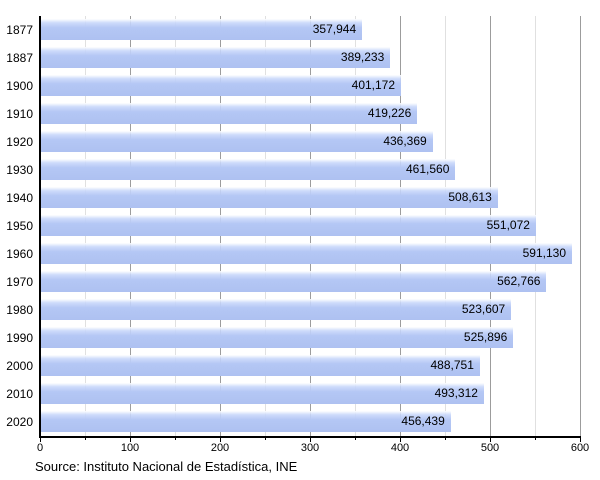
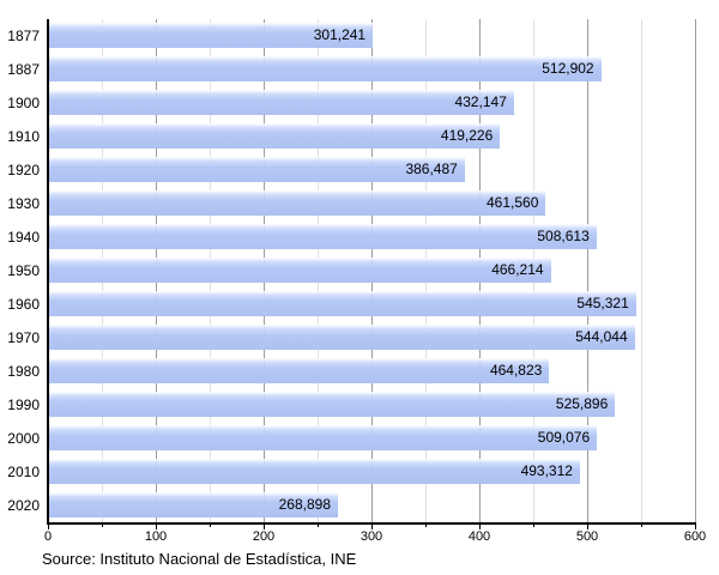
1877: 357,944 -> 301,241
1887: 389,233 -> 512,902
1900: 401,172 -> 432,147
1920: 436,369 -> 386,487
1950: 551,072 -> 466,214
1960: 591,130 -> 545,321
1970: 562,766 -> 544,044
1980: 523,607 -> 464,823
2000: 488,751 -> 509,076
2020: 456,439 -> 268,898
